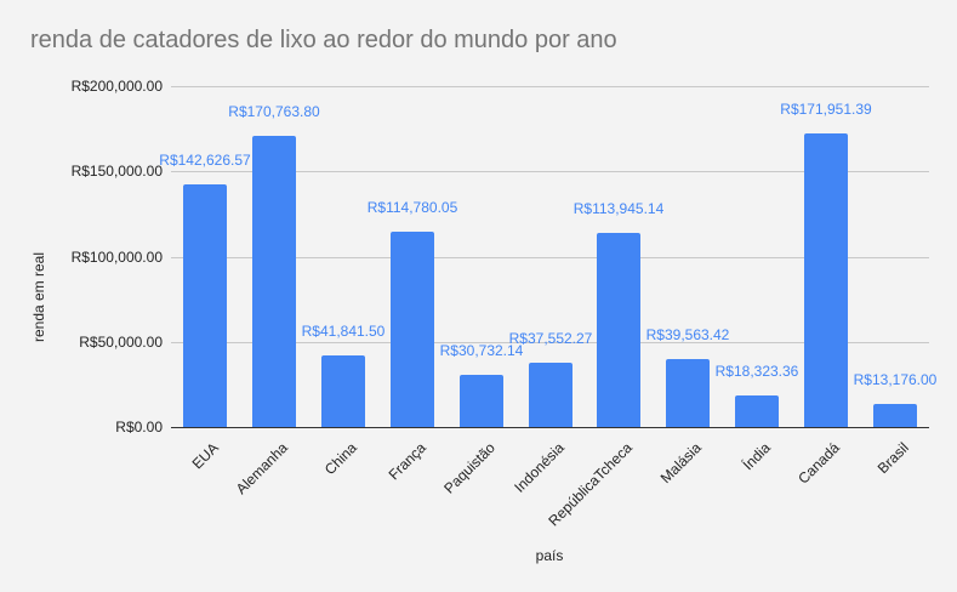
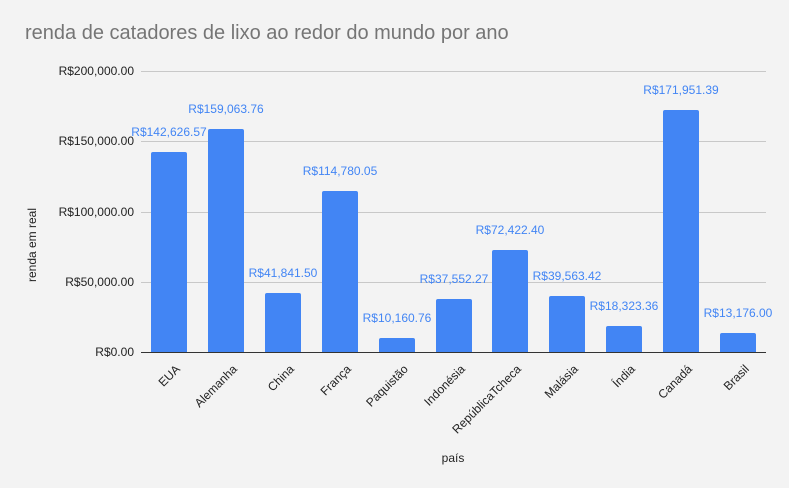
Alemanha: 170,763.80 -> 159,063.76
Paquistão: 30,732.14 -> 10,160.76
RepúblicaTcheca: 113,945.14 -> 72,422.40
